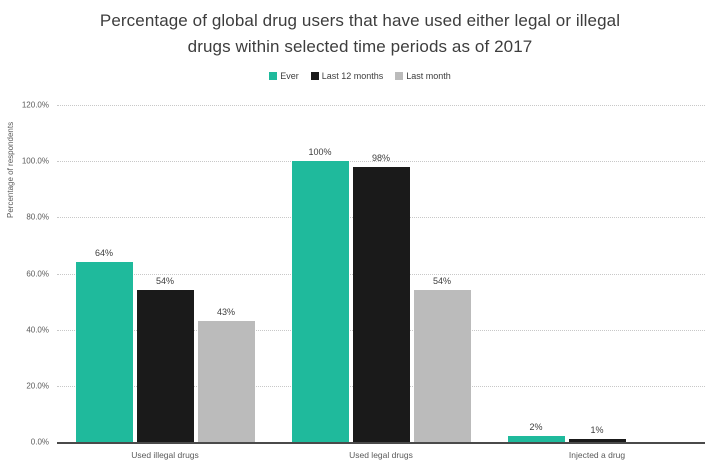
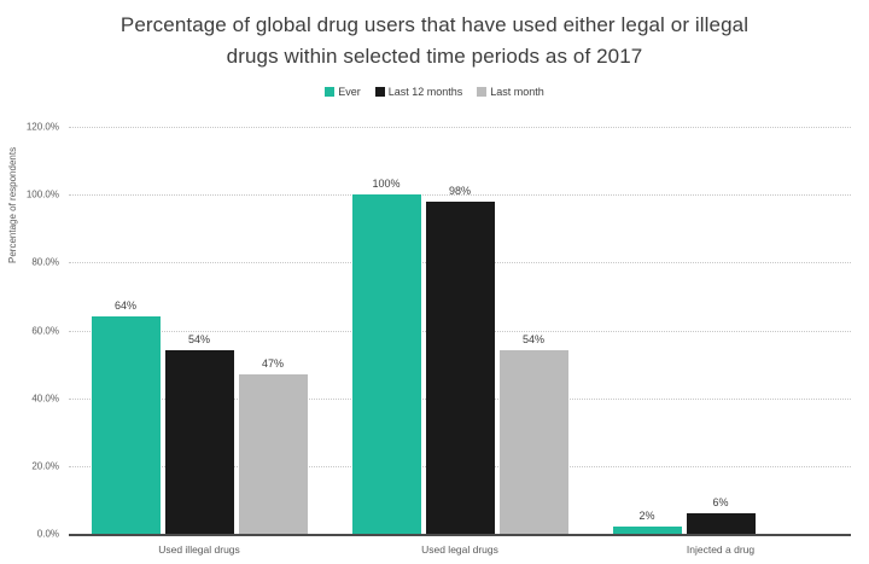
Last month/Used illegal drugs: 43% -> 47%
Last 12 months/Injected a drug: 1% -> 6%
